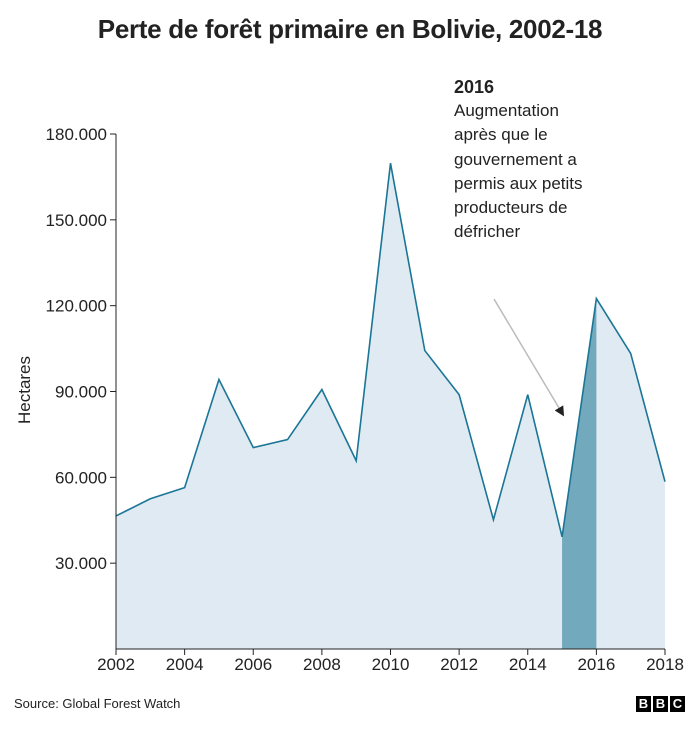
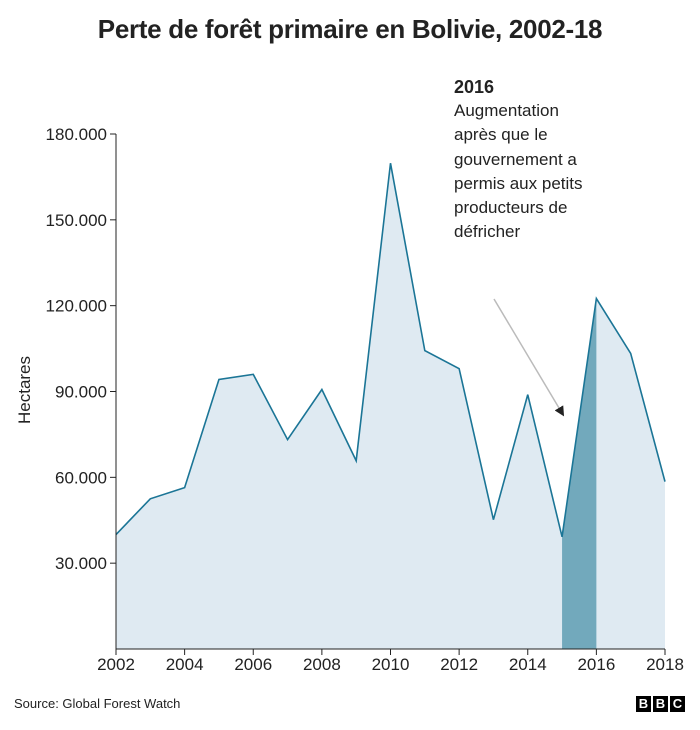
2002: 46000 -> 40000
2006: 70000 -> 96000
2012: 89000 -> 98000
